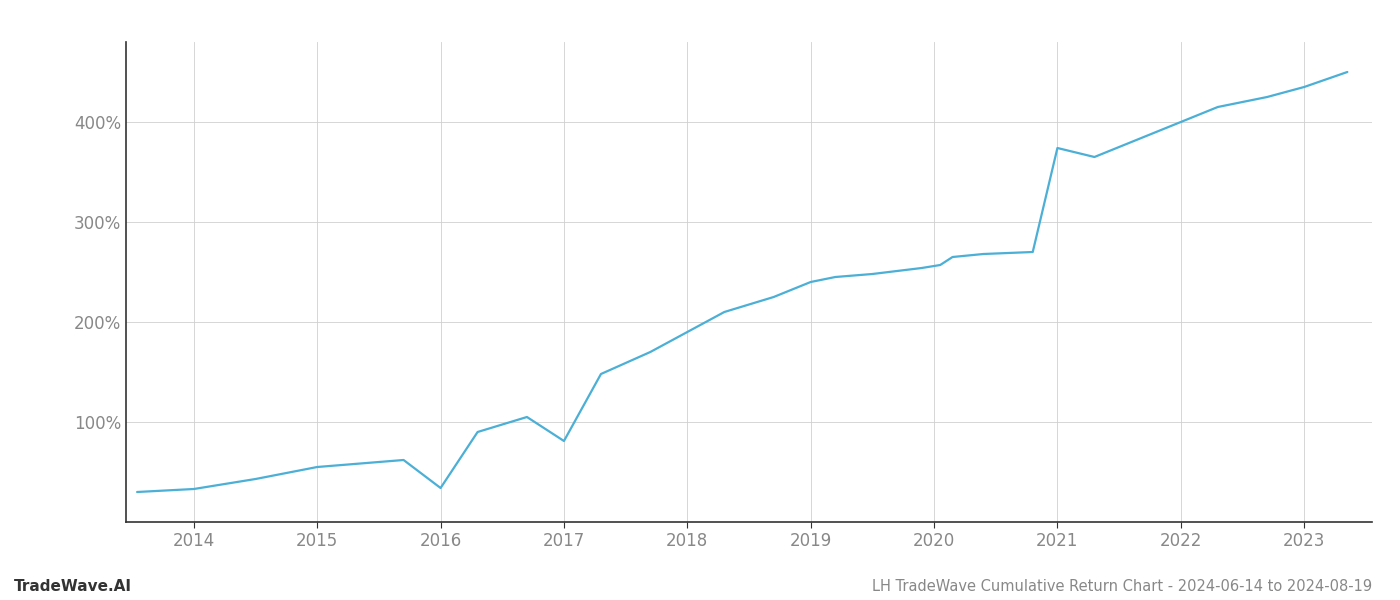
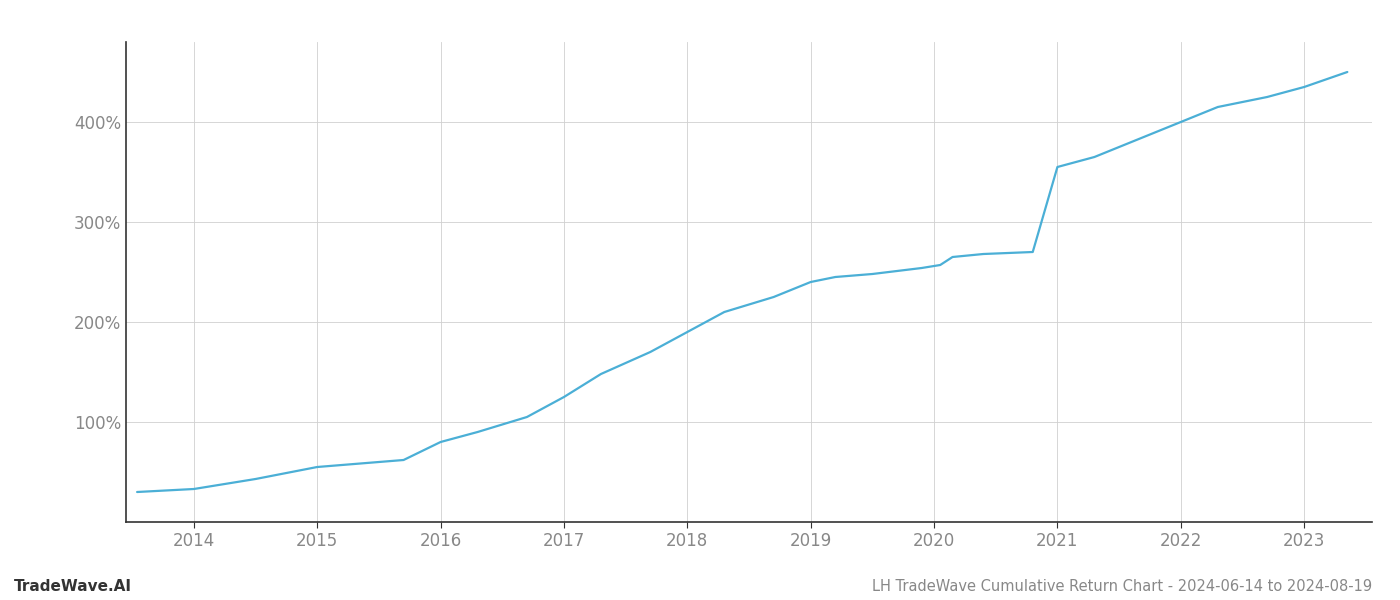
2016: 34% -> 80%
2017: 81% -> 125%
2021: 374% -> 355%
